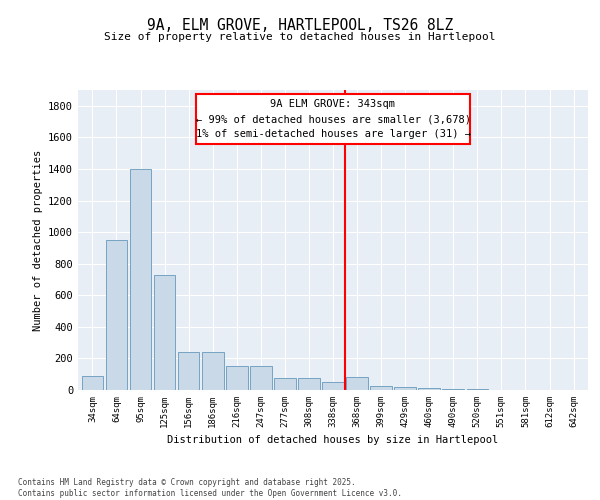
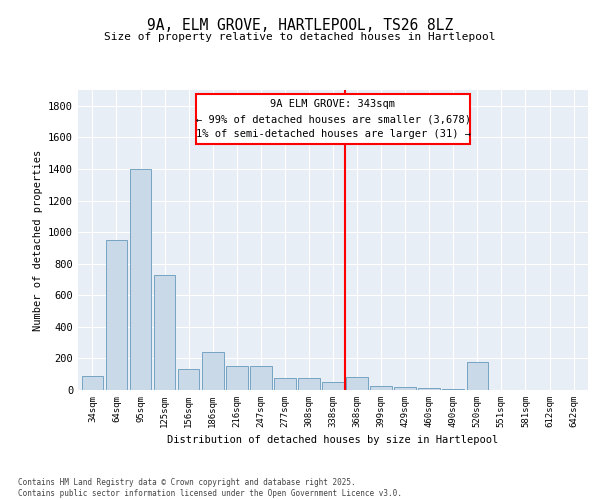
156sqm: 240 -> 130
520sqm: 0 -> 180
